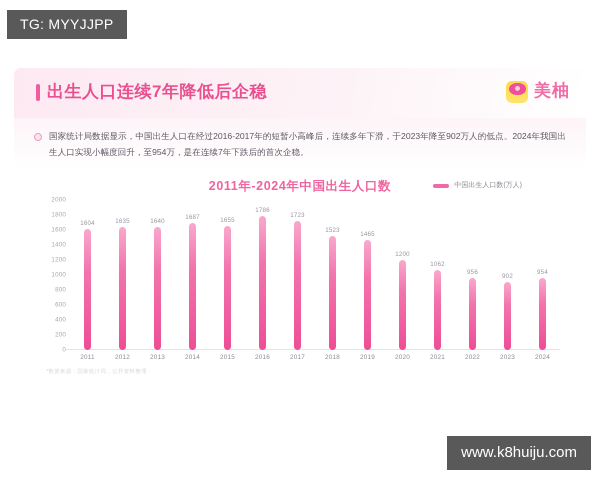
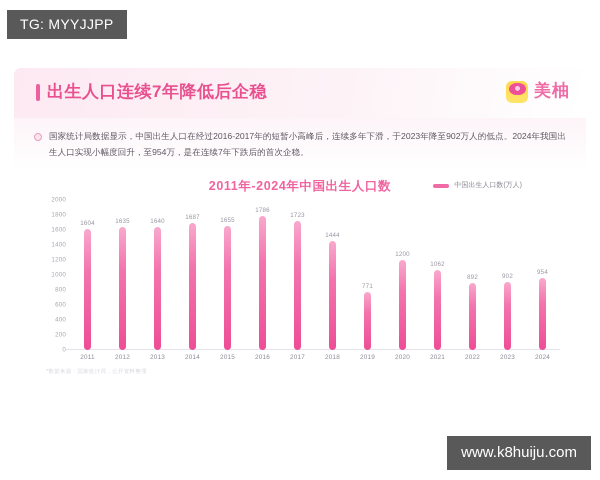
2018: 1523 -> 1444
2019: 1465 -> 771
2022: 956 -> 892
